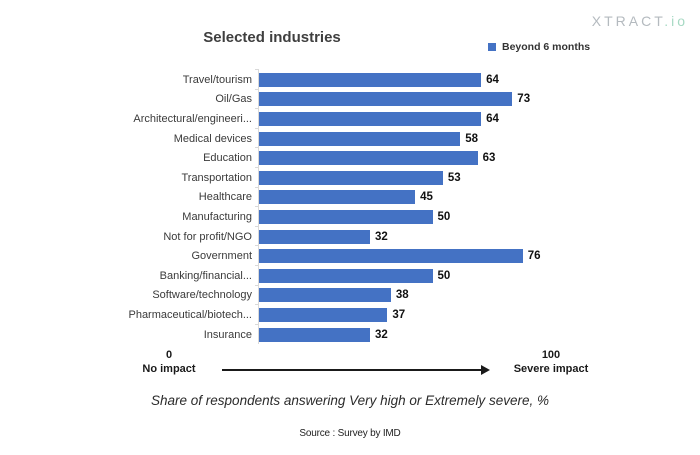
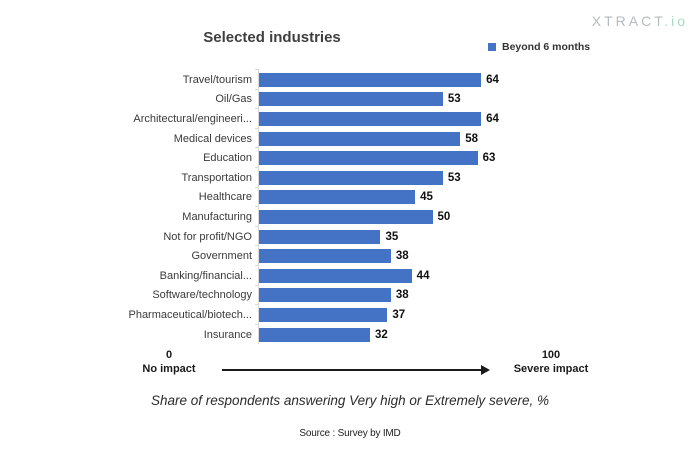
Oil/Gas: 73 -> 53
Not for profit/NGO: 32 -> 35
Government: 76 -> 38
Banking/financial...: 50 -> 44
